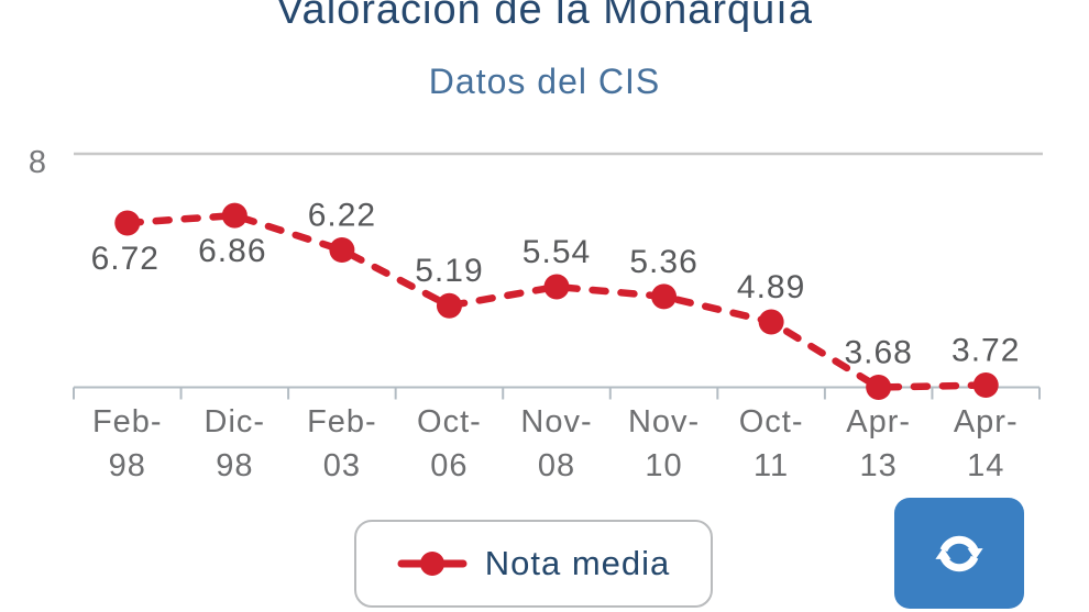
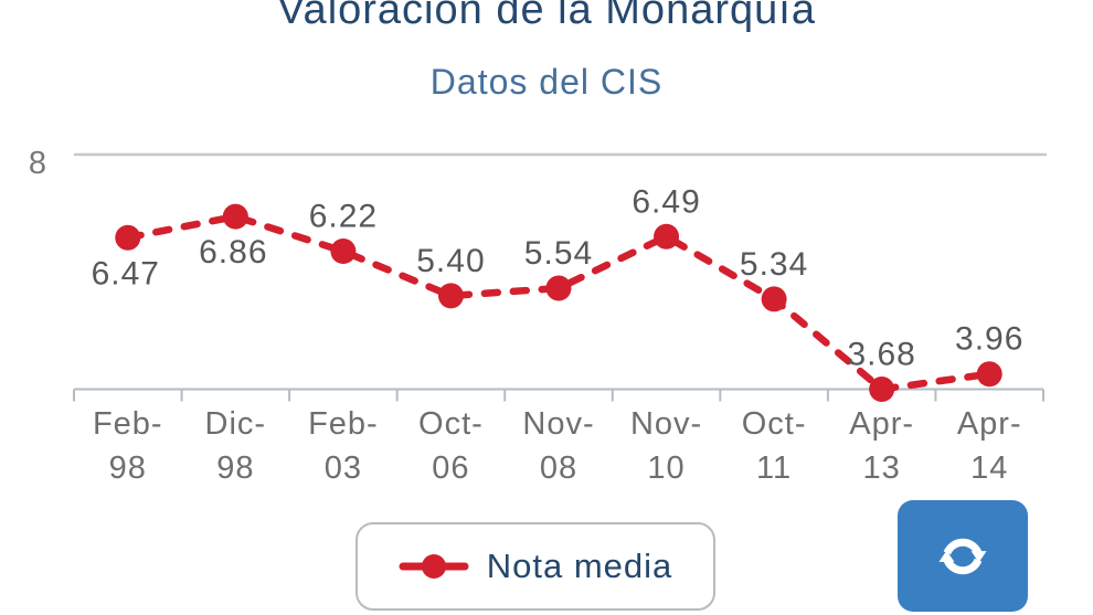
Feb-98: 6.72 -> 6.47
Oct-06: 5.19 -> 5.40
Nov-10: 5.36 -> 6.49
Oct-11: 4.89 -> 5.34
Apr-14: 3.72 -> 3.96
